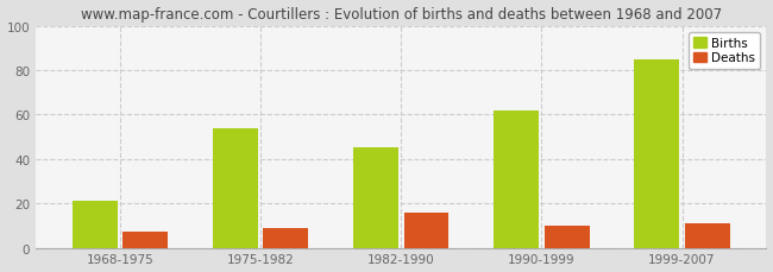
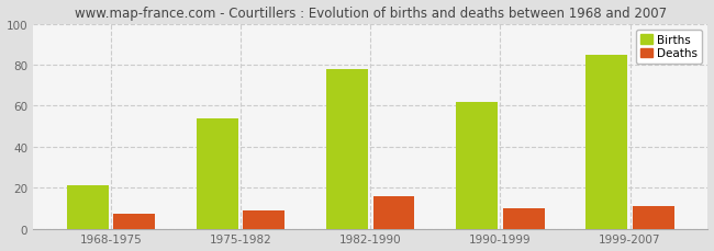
Births/1982-1990: 45 -> 78
